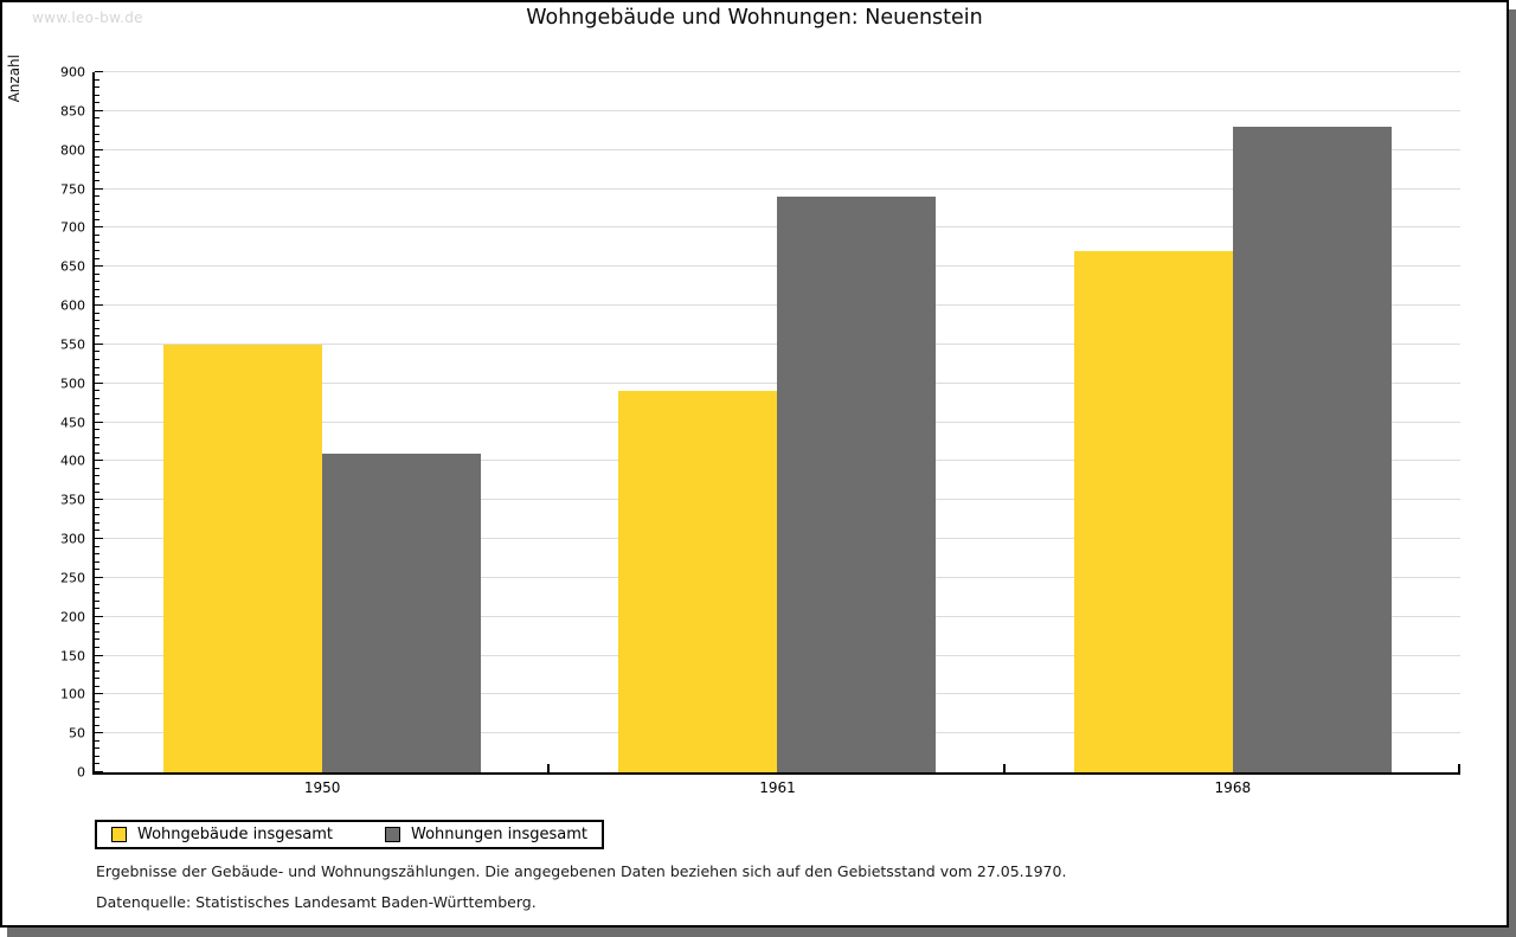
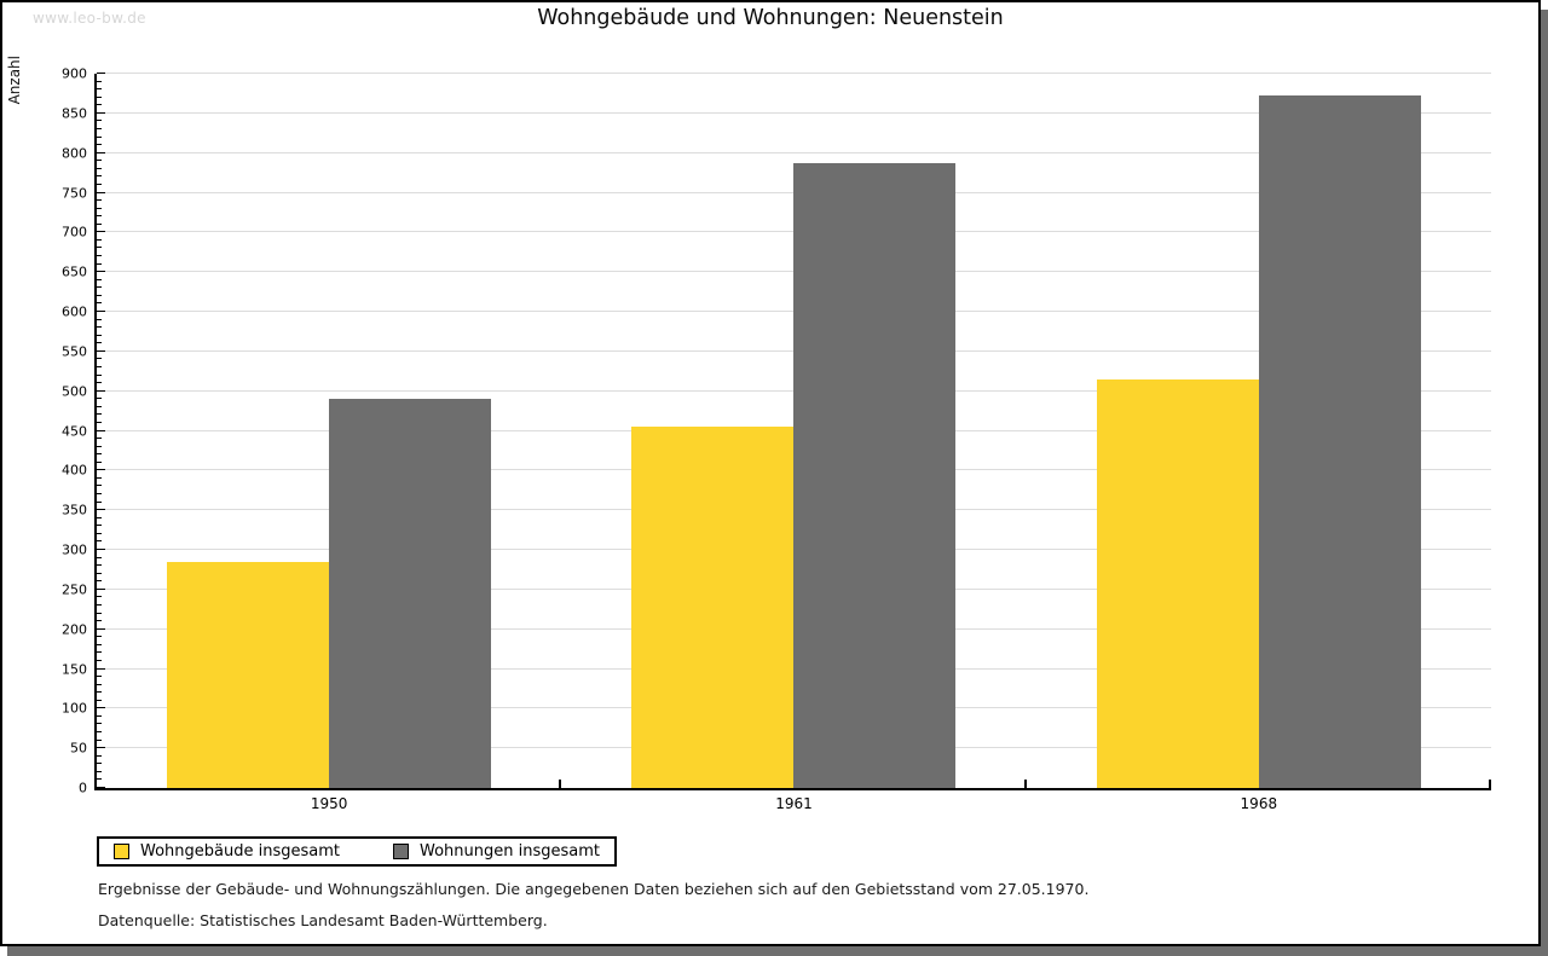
Wohngebäude insgesamt/1950: 550 -> 280
Wohnungen insgesamt/1950: 410 -> 490
Wohngebäude insgesamt/1961: 490 -> 460
Wohnungen insgesamt/1961: 740 -> 790
Wohngebäude insgesamt/1968: 670 -> 520
Wohnungen insgesamt/1968: 830 -> 870
